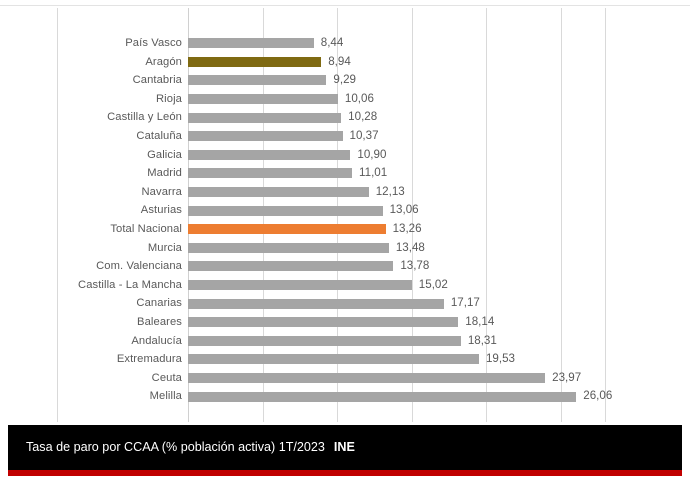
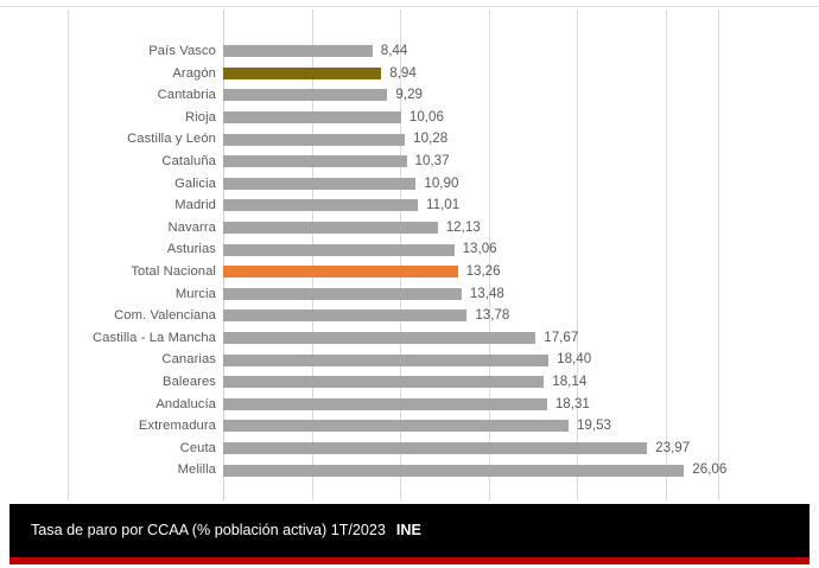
Castilla - La Mancha: 15,02 -> 17,67
Canarias: 17,17 -> 18,40
